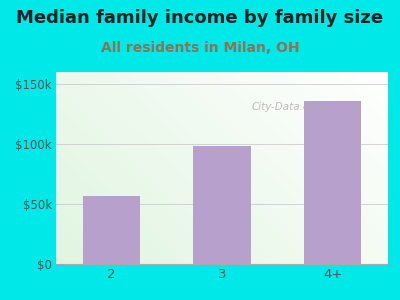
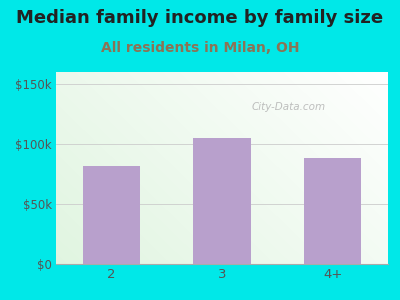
2: $57k -> $82k
3: $98k -> $105k
4+: $136k -> $88k
